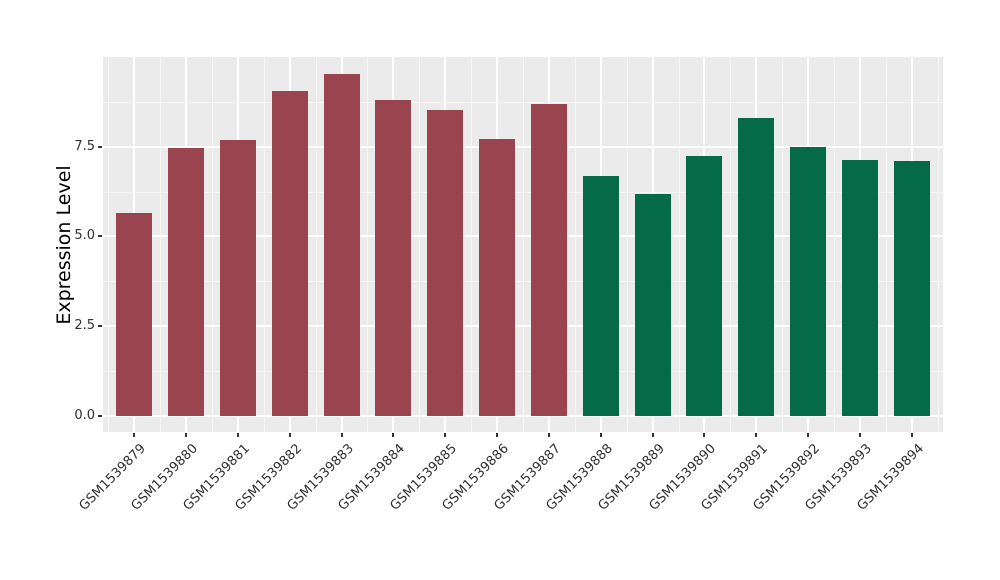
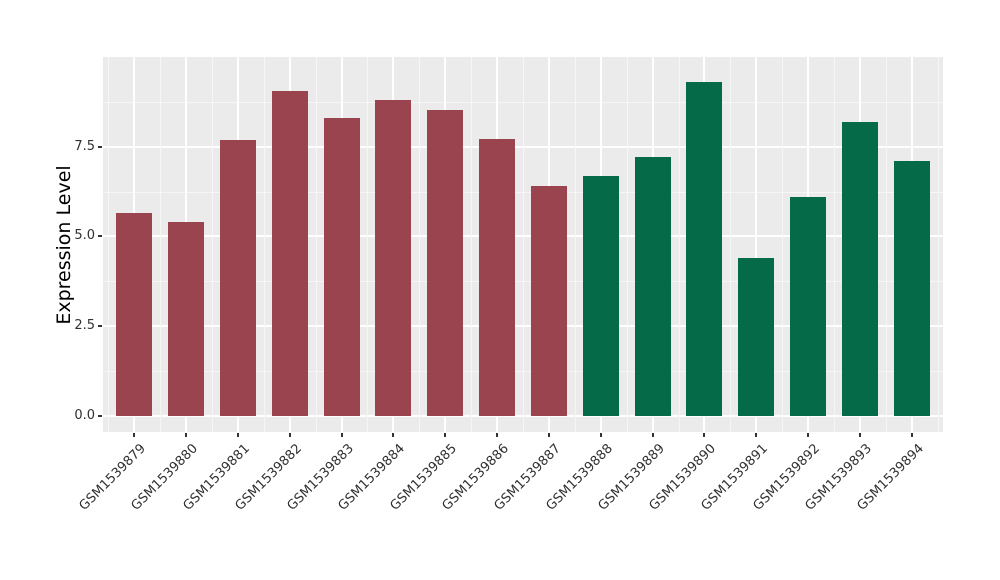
GSM1539880: 7.5 -> 5.4
GSM1539883: 9.5 -> 8.3
GSM1539887: 8.7 -> 6.4
GSM1539889: 6.2 -> 7.2
GSM1539890: 7.2 -> 9.3
GSM1539891: 8.3 -> 4.4
GSM1539892: 7.5 -> 6.1
GSM1539893: 7.1 -> 8.2
